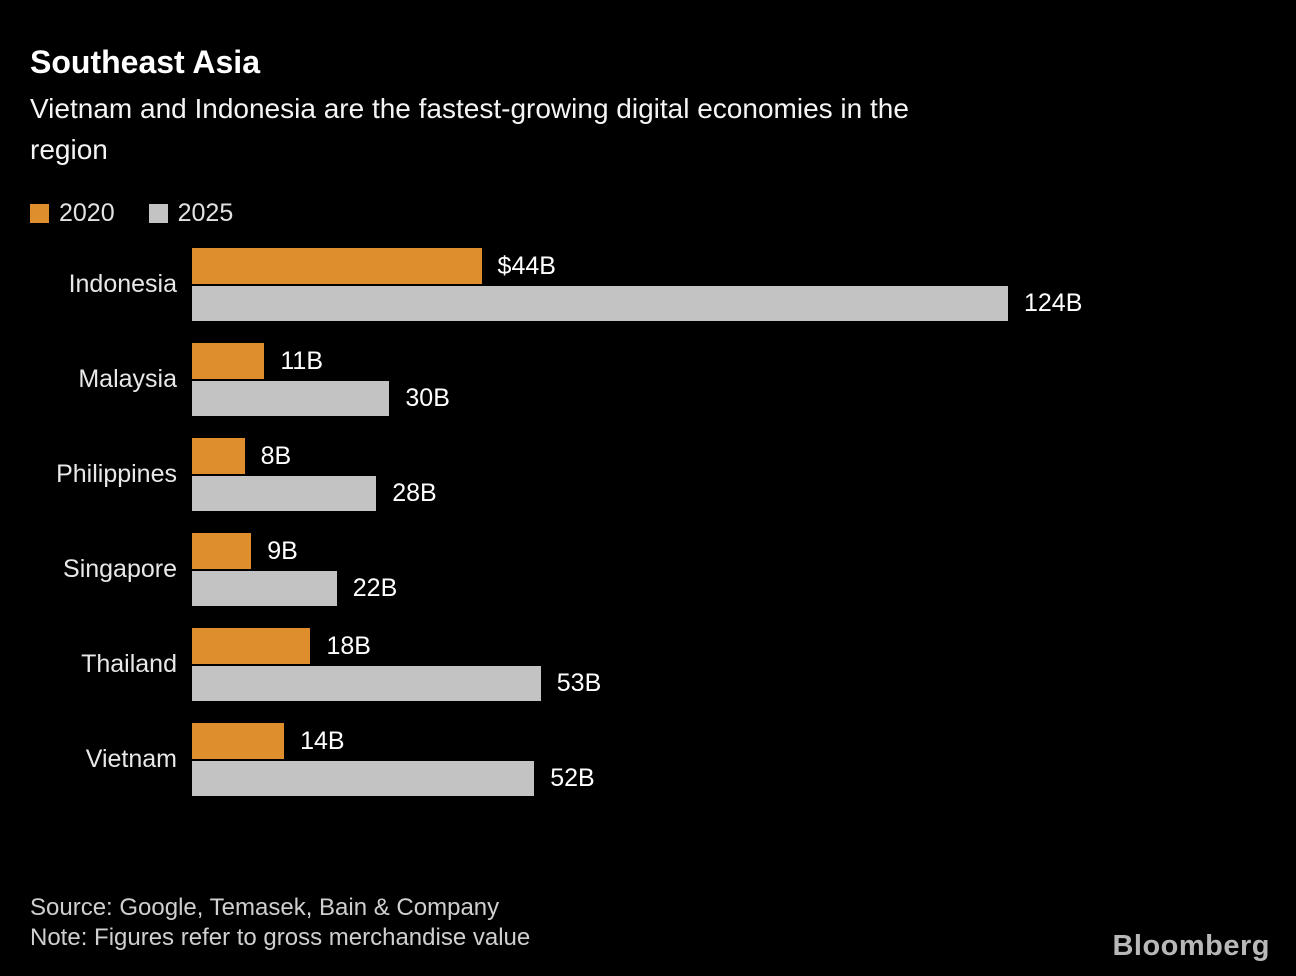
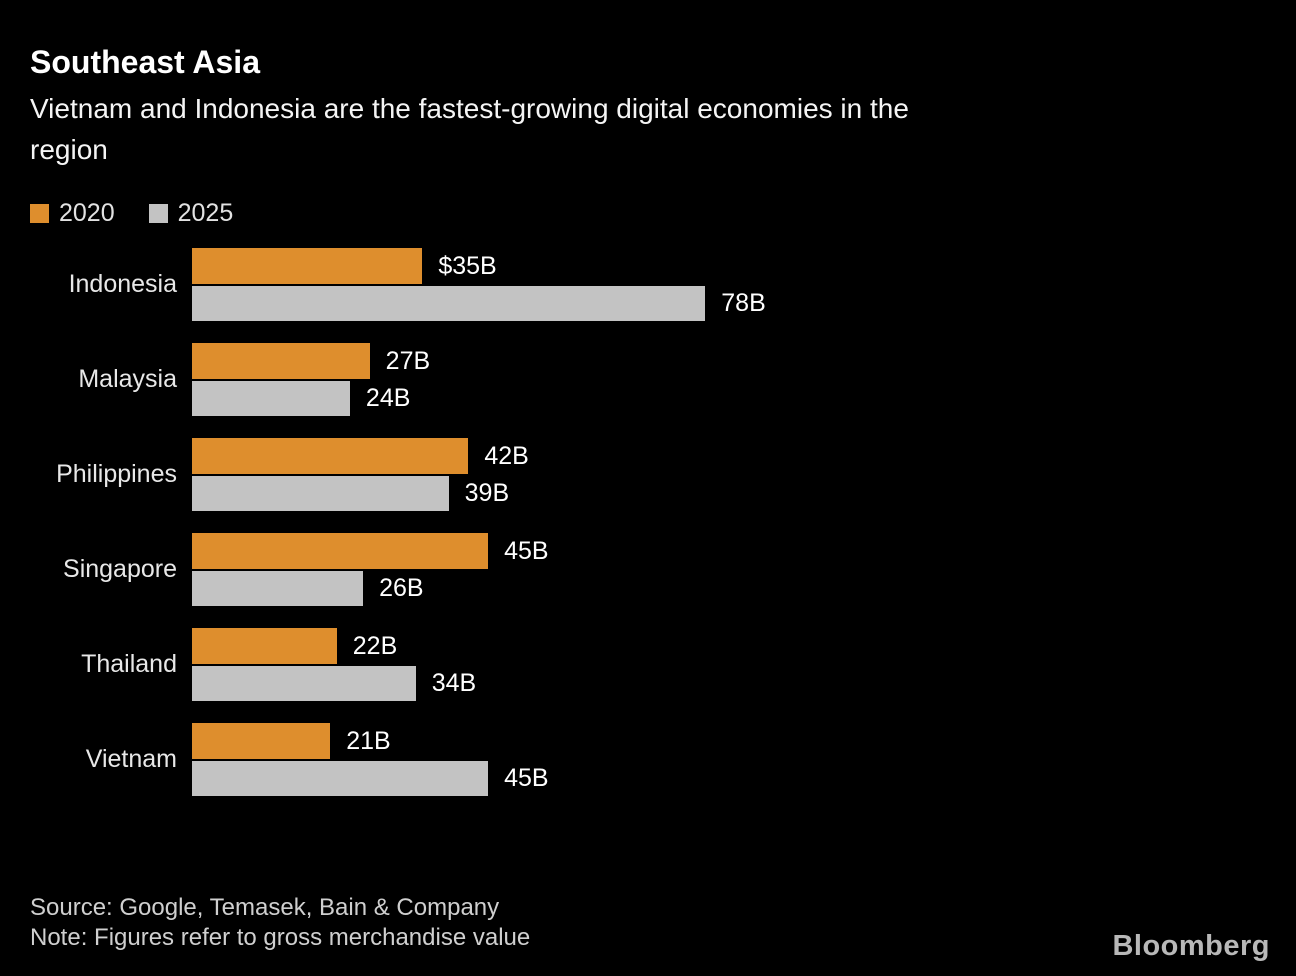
2020/Indonesia: $44B -> $35B
2025/Indonesia: 124B -> 78B
2020/Malaysia: 11B -> 27B
2025/Malaysia: 30B -> 24B
2020/Philippines: 8B -> 42B
2025/Philippines: 28B -> 39B
2020/Singapore: 9B -> 45B
2025/Singapore: 22B -> 26B
2020/Thailand: 18B -> 22B
2025/Thailand: 53B -> 34B
2020/Vietnam: 14B -> 21B
2025/Vietnam: 52B -> 45B
